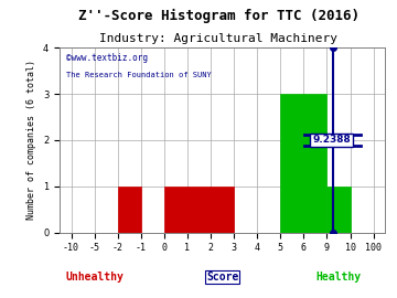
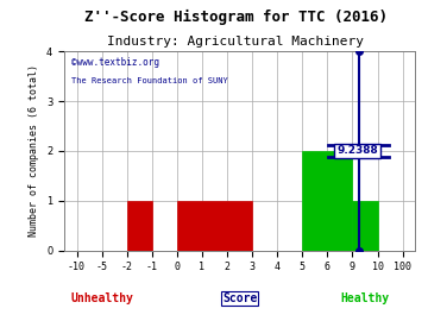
6: 3 -> 2
